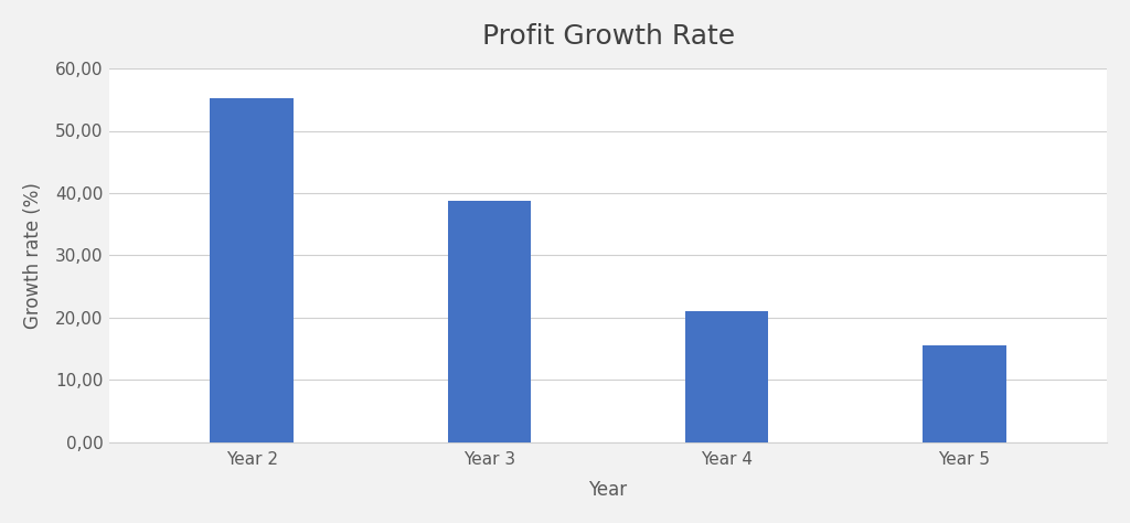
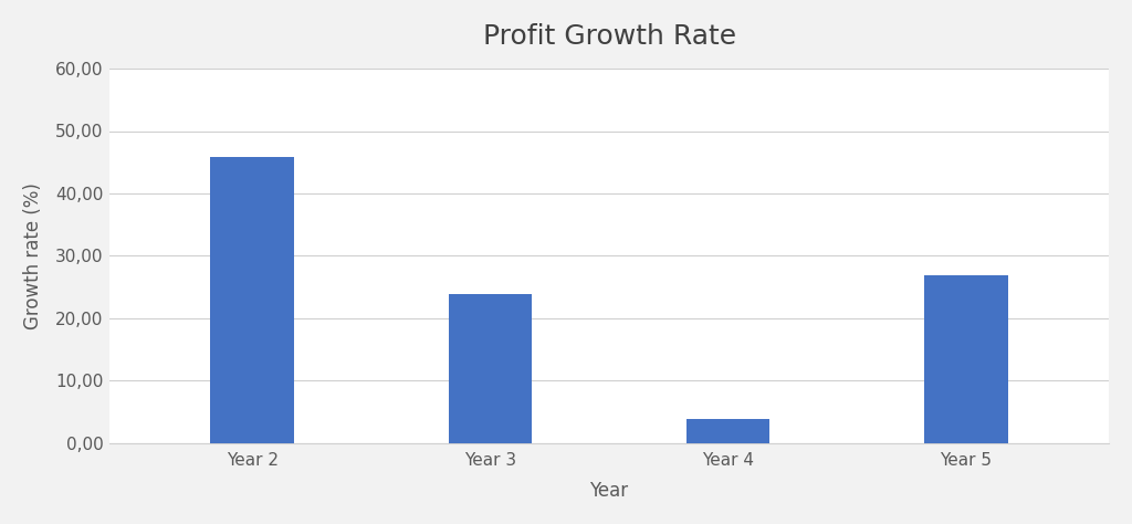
Year 2: 55,3 -> 45,8
Year 3: 38,8 -> 23,8
Year 4: 21,0 -> 3,8
Year 5: 15,5 -> 26,8
